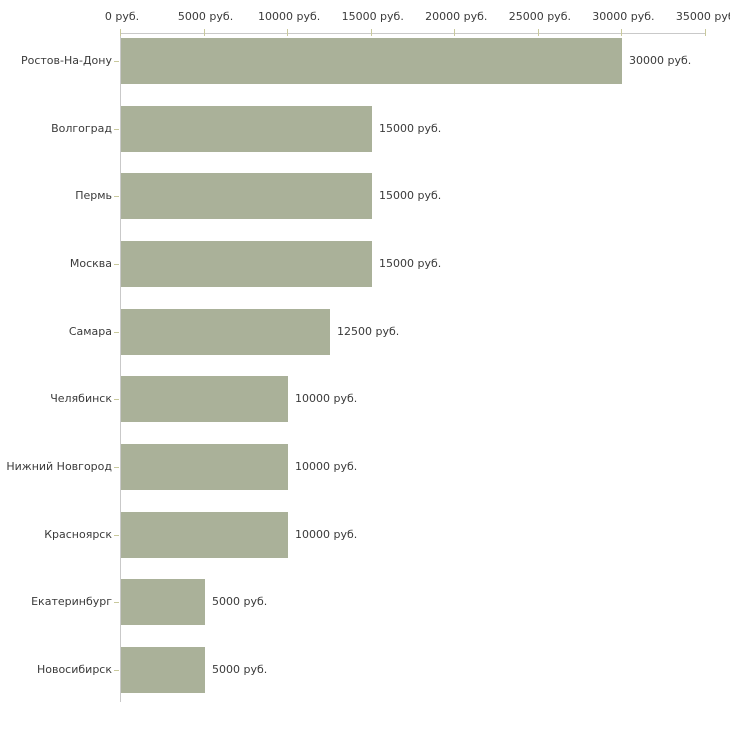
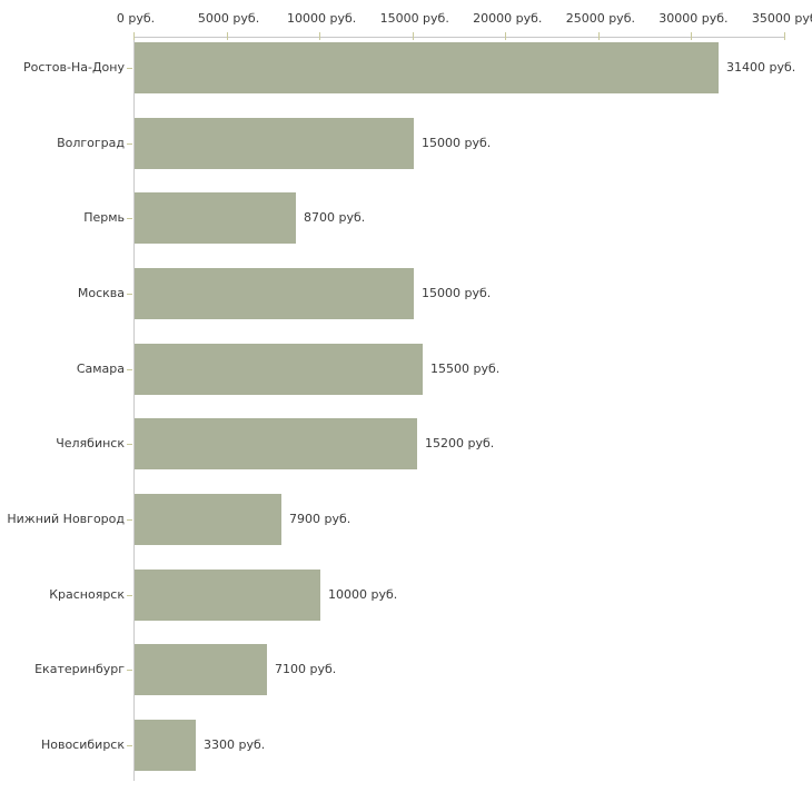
Ростов-На-Дону: 30000 -> 31400
Пермь: 15000 -> 8700
Самара: 12500 -> 15500
Челябинск: 10000 -> 15200
Нижний Новгород: 10000 -> 7900
Екатеринбург: 5000 -> 7100
Новосибирск: 5000 -> 3300
